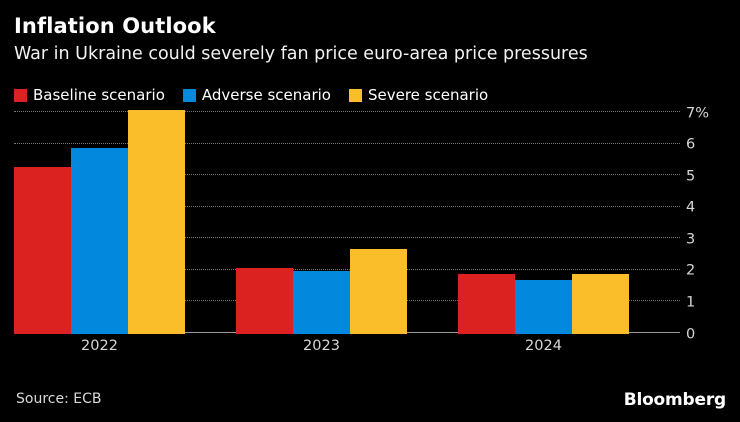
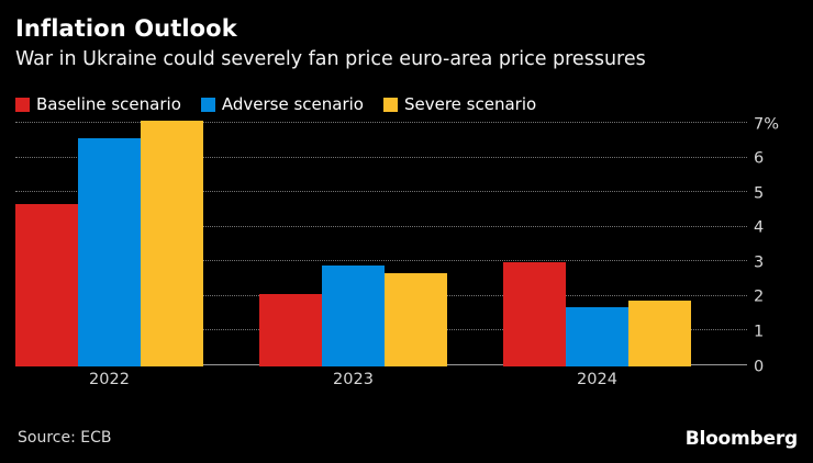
Baseline scenario/2022: 5.3% -> 4.7%
Adverse scenario/2022: 5.9% -> 6.6%
Adverse scenario/2023: 2.0% -> 2.9%
Baseline scenario/2024: 1.9% -> 3.0%
